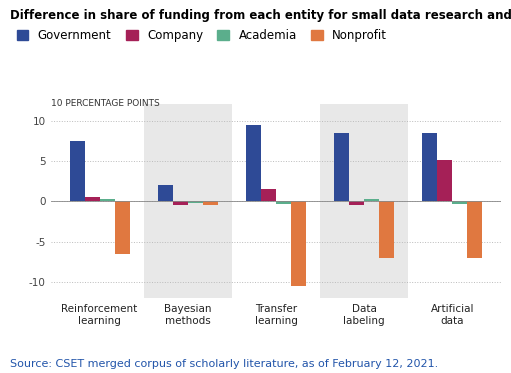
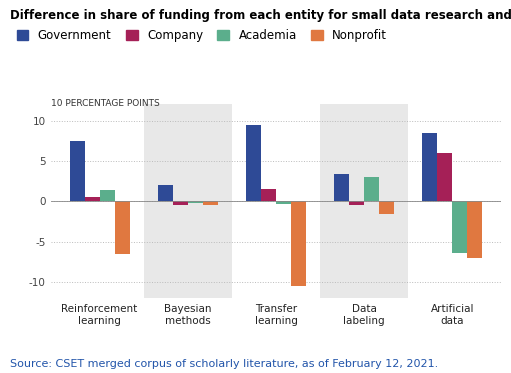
Academia/Reinforcement learning: 0.3 -> 1.4
Government/Data labeling: 8.5 -> 3.4
Academia/Data labeling: 0.3 -> 3.0
Nonprofit/Data labeling: -7.0 -> -1.6
Company/Artificial data: 5.1 -> 6.0
Academia/Artificial data: -0.3 -> -6.4
